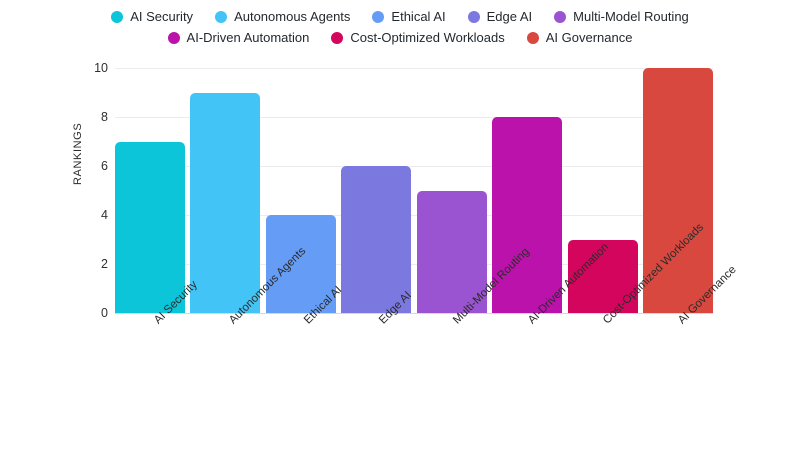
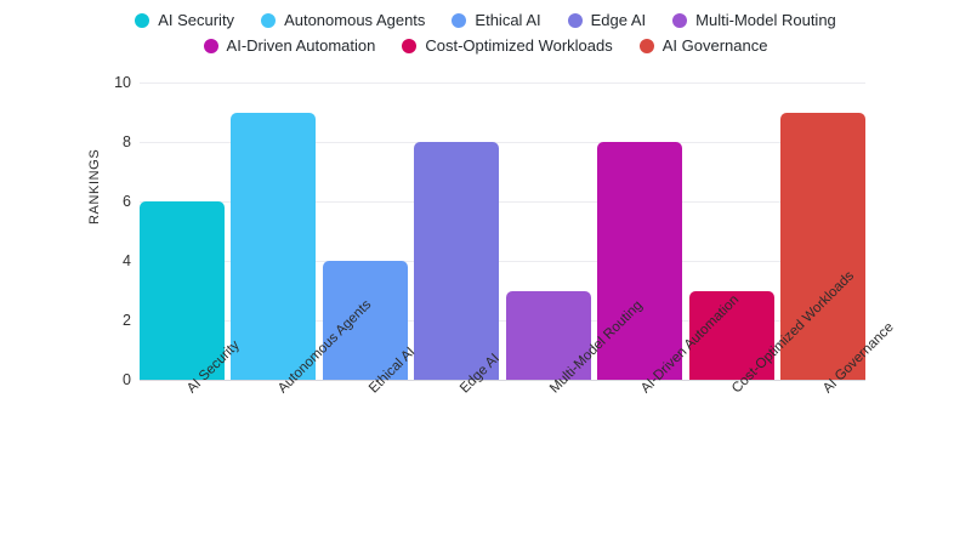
AI Security: 7 -> 6
Edge AI: 6 -> 8
Multi-Model Routing: 5 -> 3
AI Governance: 10 -> 9
